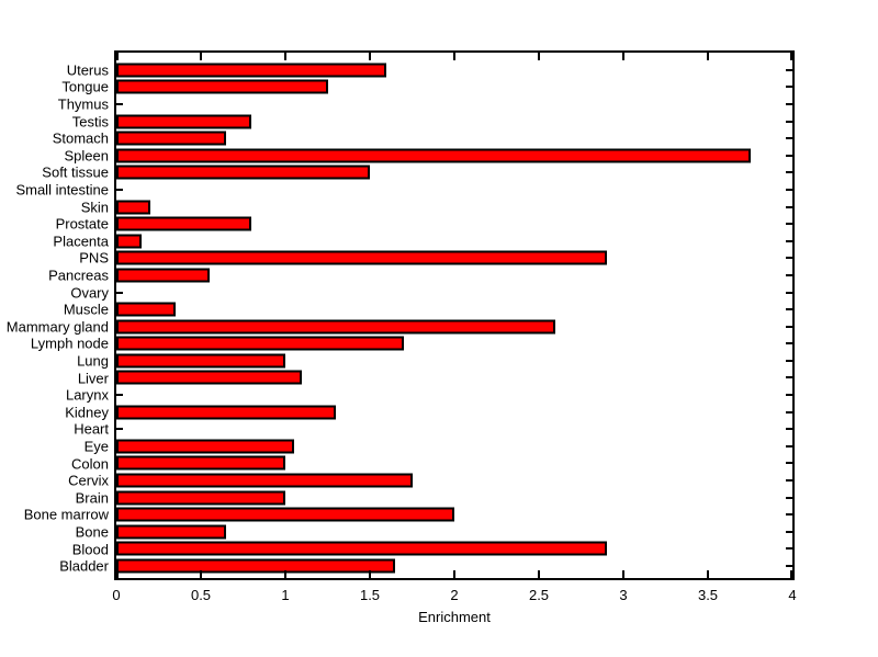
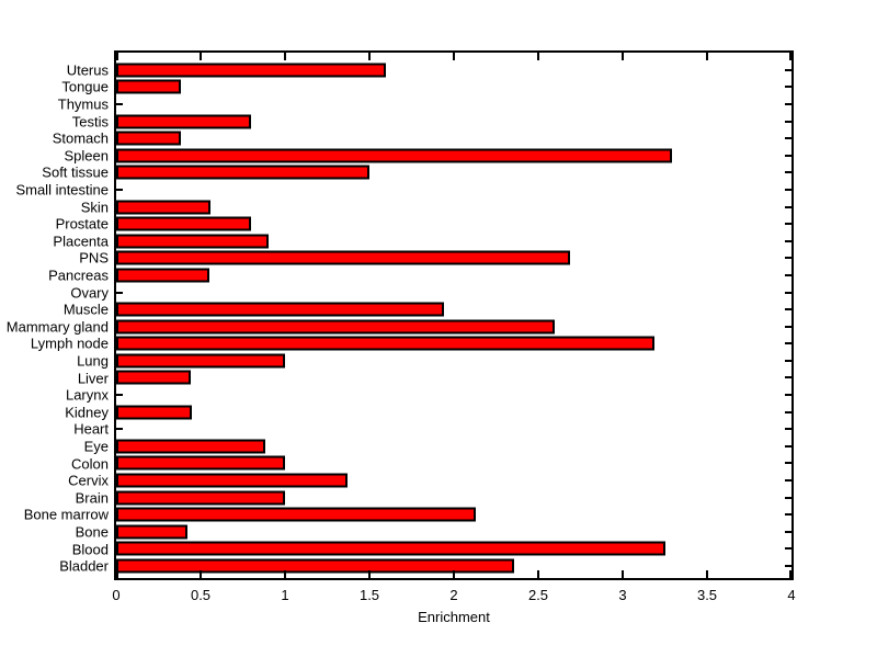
Tongue: 1.25 -> 0.38
Stomach: 0.65 -> 0.38
Spleen: 3.75 -> 3.29
Skin: 0.20 -> 0.56
Placenta: 0.15 -> 0.90
PNS: 2.90 -> 2.69
Muscle: 0.35 -> 1.94
Lymph node: 1.70 -> 3.19
Liver: 1.10 -> 0.44
Kidney: 1.30 -> 0.45
Eye: 1.05 -> 0.88
Cervix: 1.75 -> 1.37
Bone marrow: 2.00 -> 2.13
Bone: 0.65 -> 0.42
Blood: 2.90 -> 3.25
Bladder: 1.65 -> 2.36
